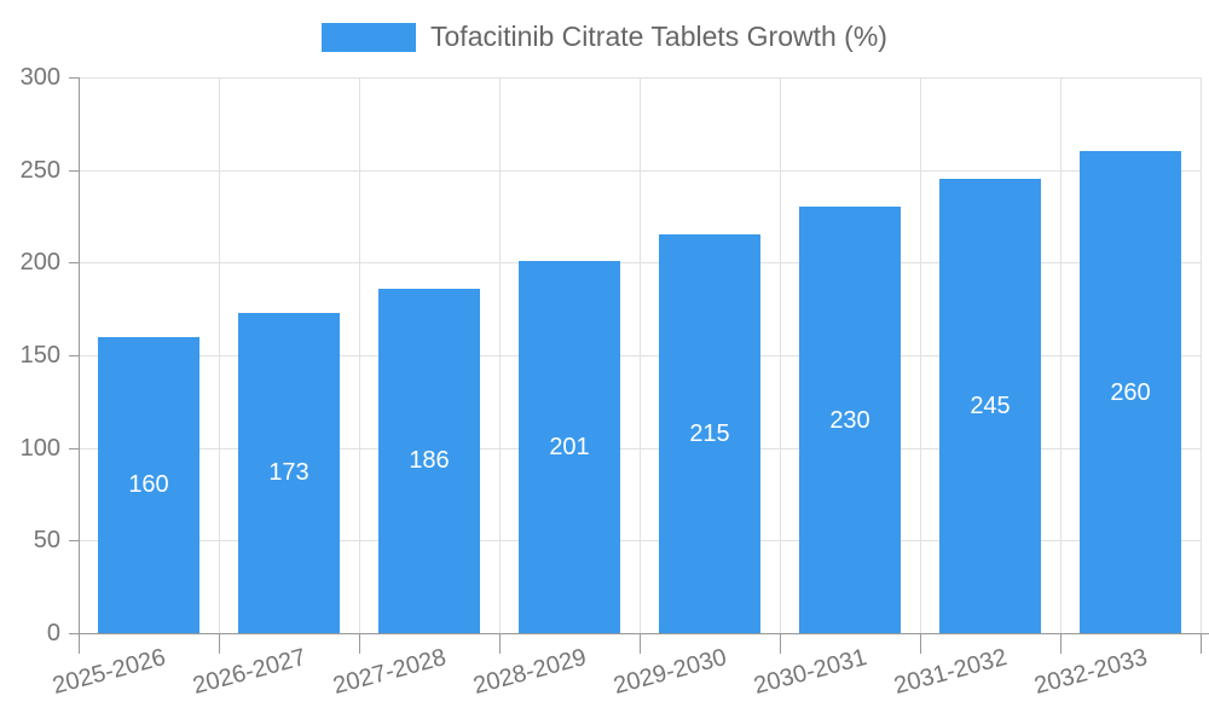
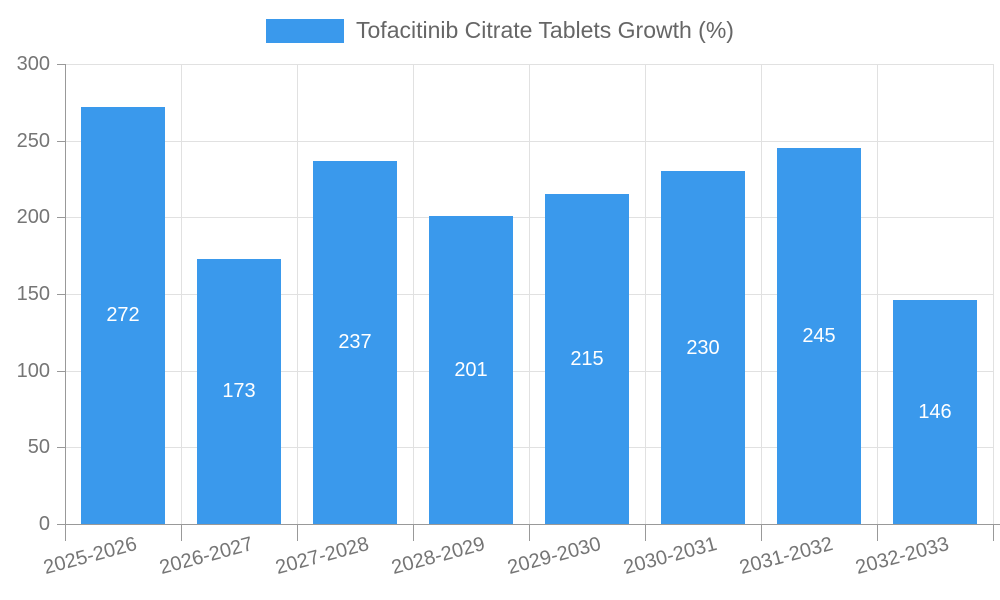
2025-2026: 160 -> 272
2027-2028: 186 -> 237
2032-2033: 260 -> 146
